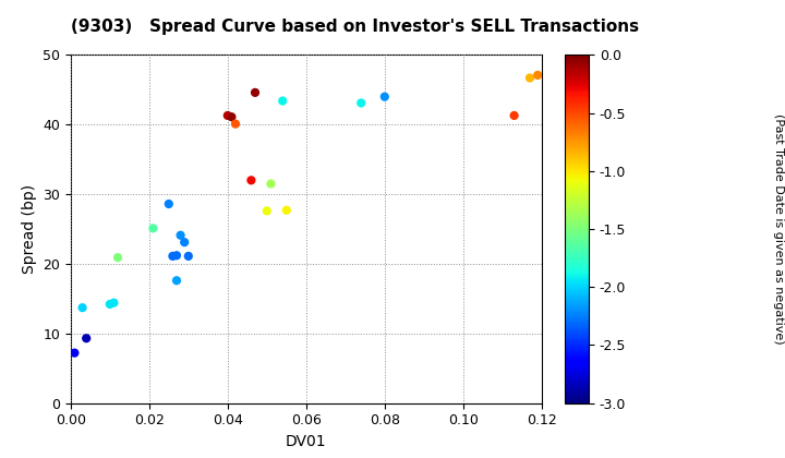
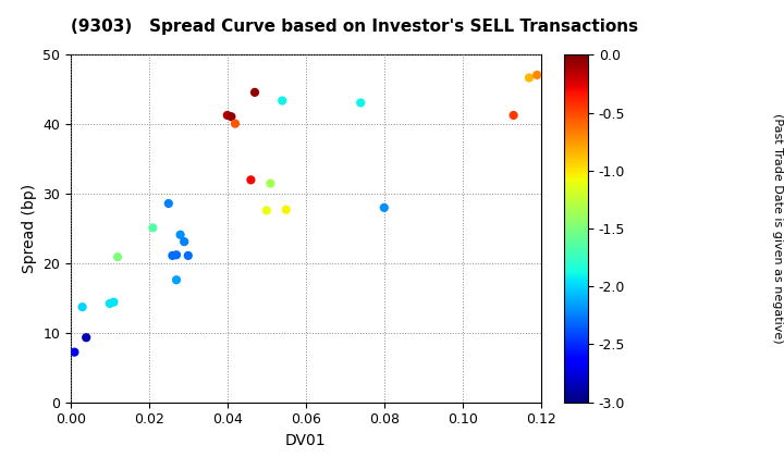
0.08: 44.0 -> 28.0
